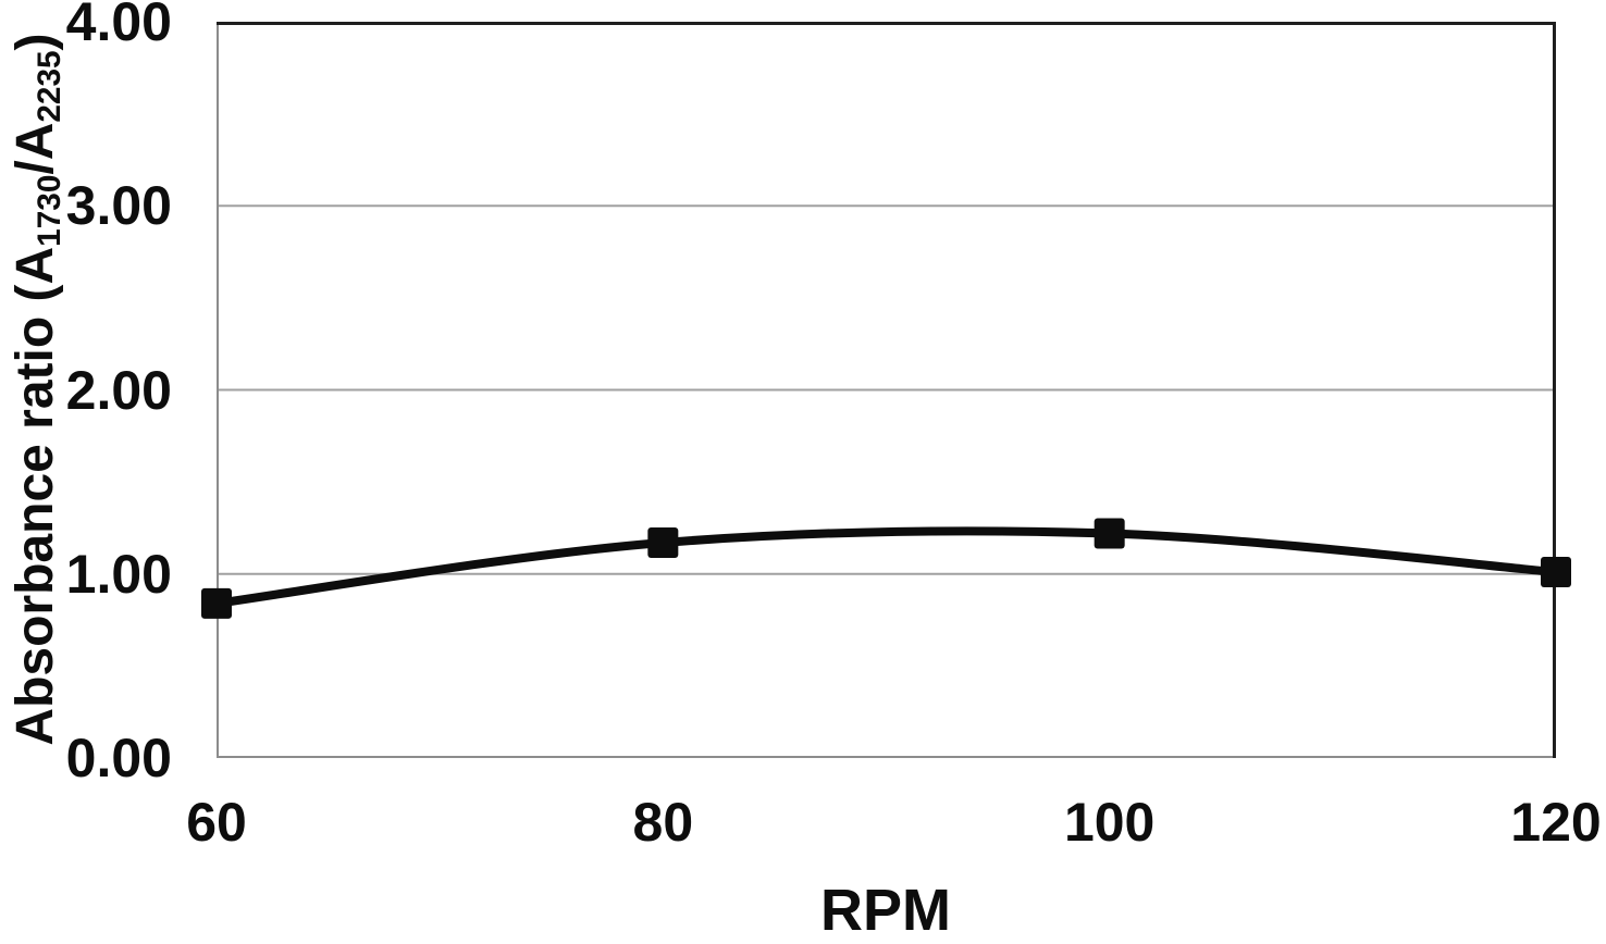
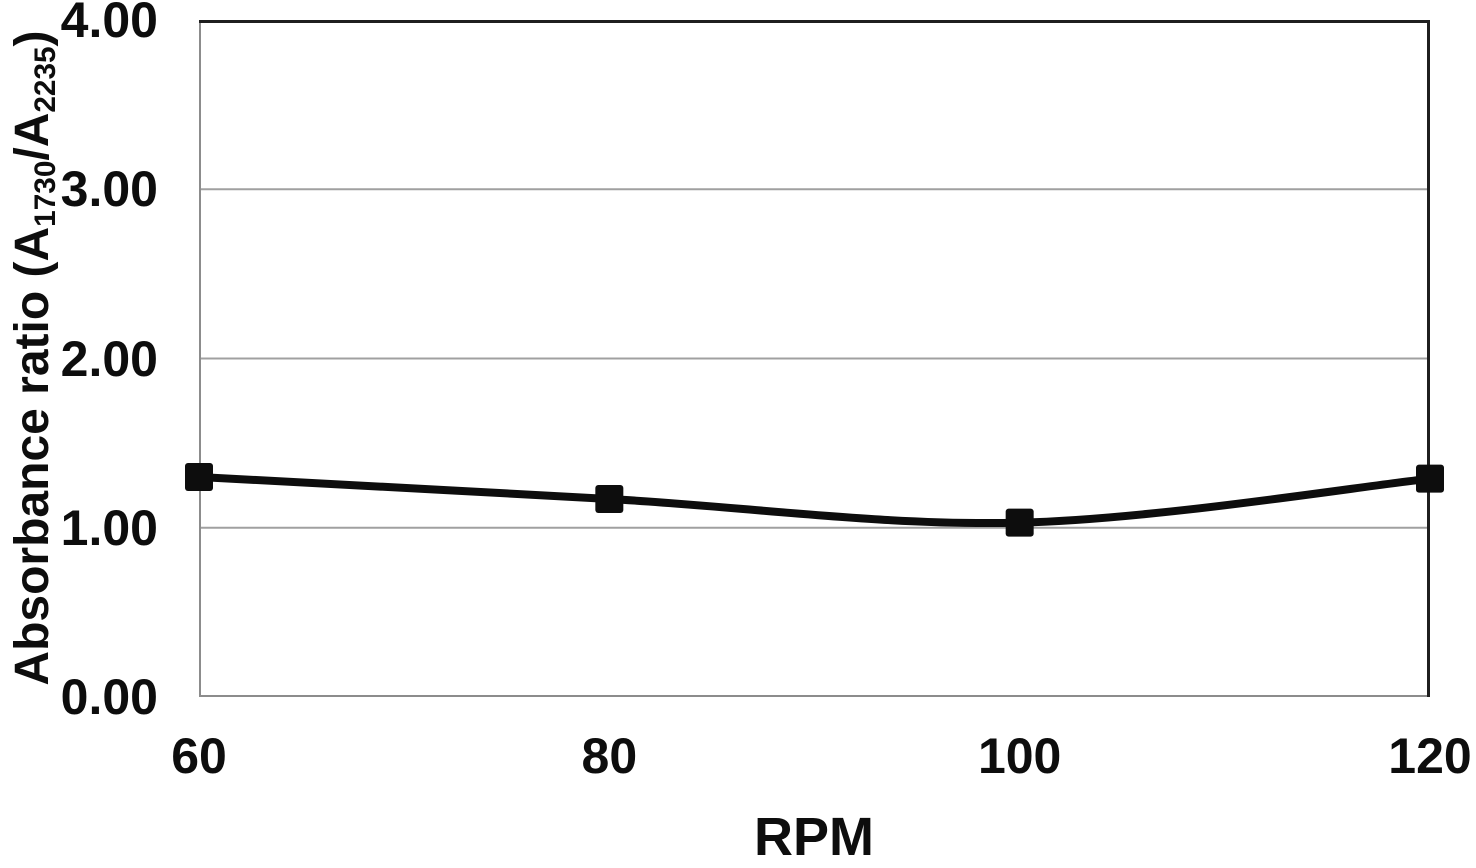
60: 0.84 -> 1.30
100: 1.22 -> 1.03
120: 1.01 -> 1.29
